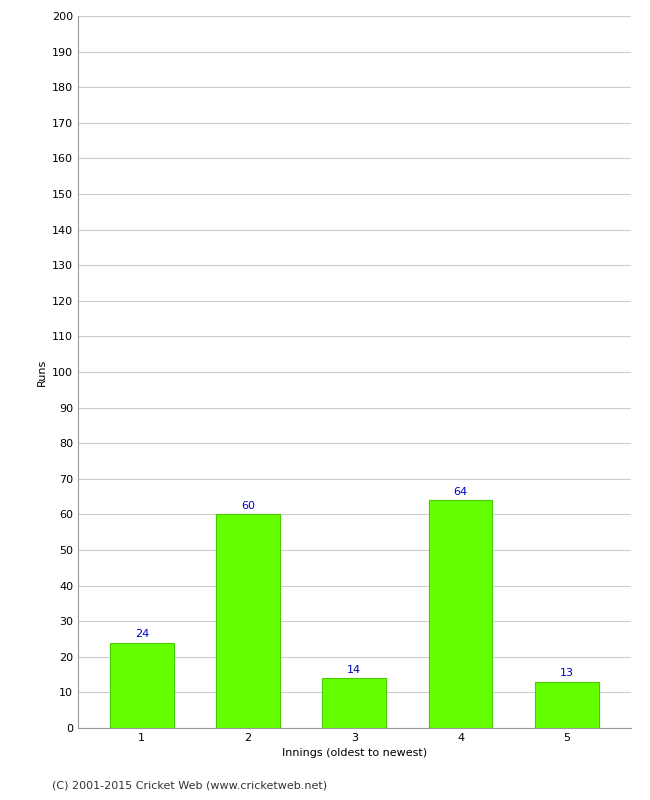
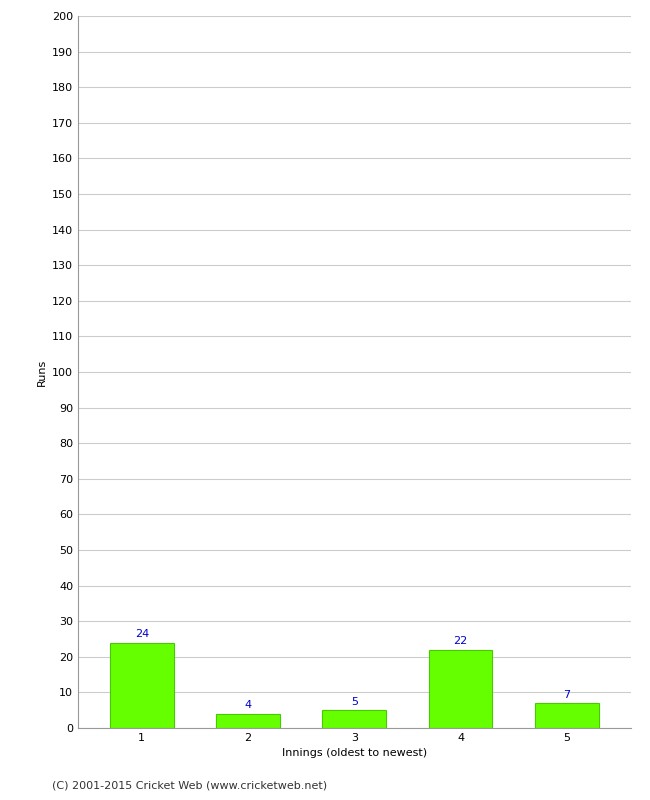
2: 60 -> 4
3: 14 -> 5
4: 64 -> 22
5: 13 -> 7
